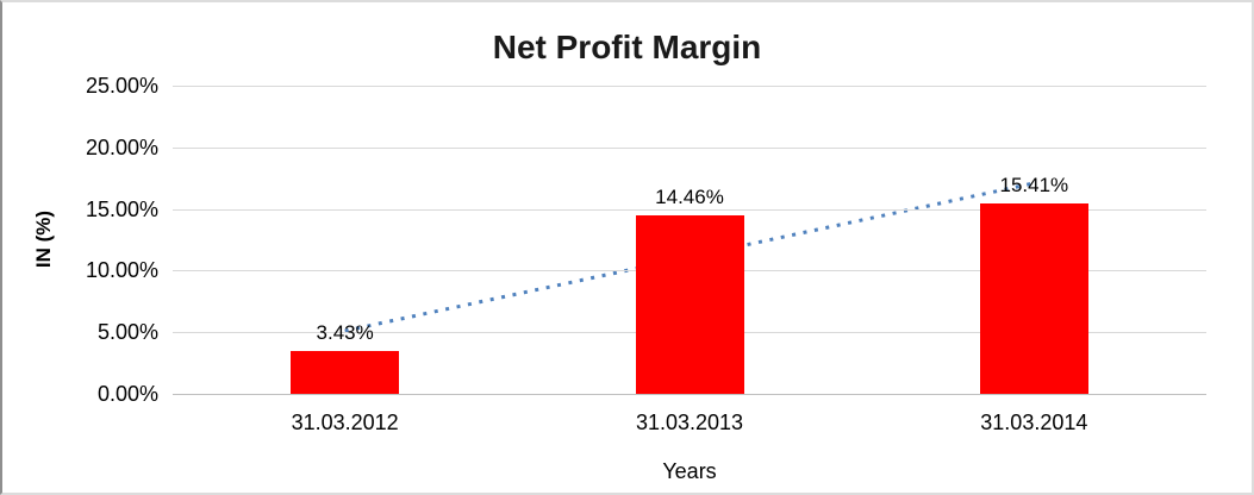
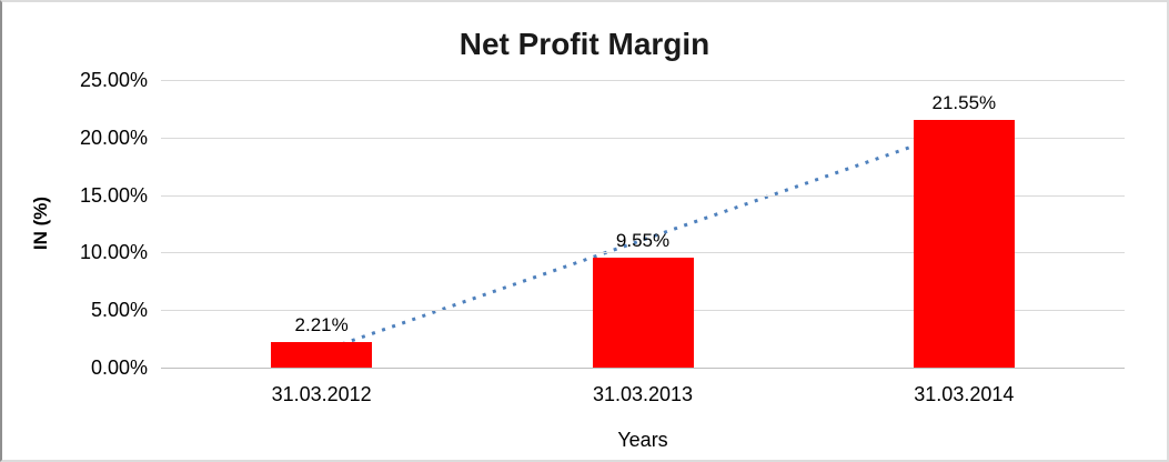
31.03.2012: 3.43% -> 2.21%
31.03.2013: 14.46% -> 9.55%
31.03.2014: 15.41% -> 21.55%
